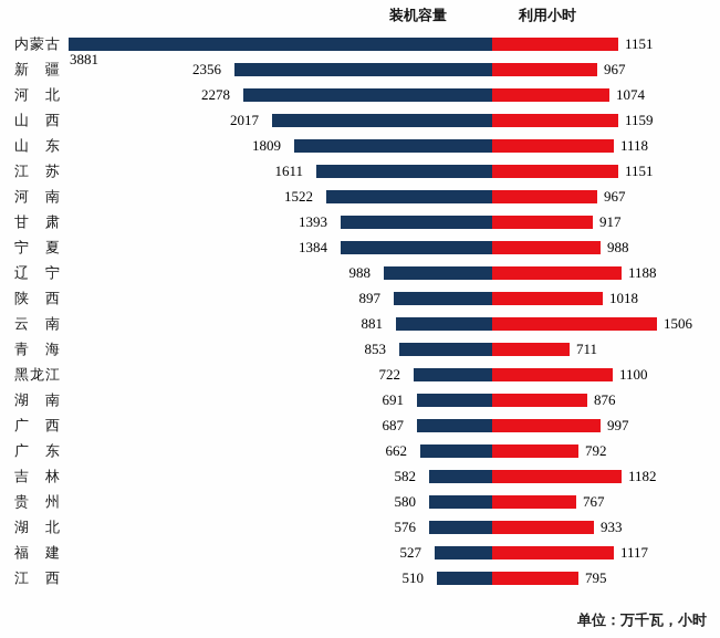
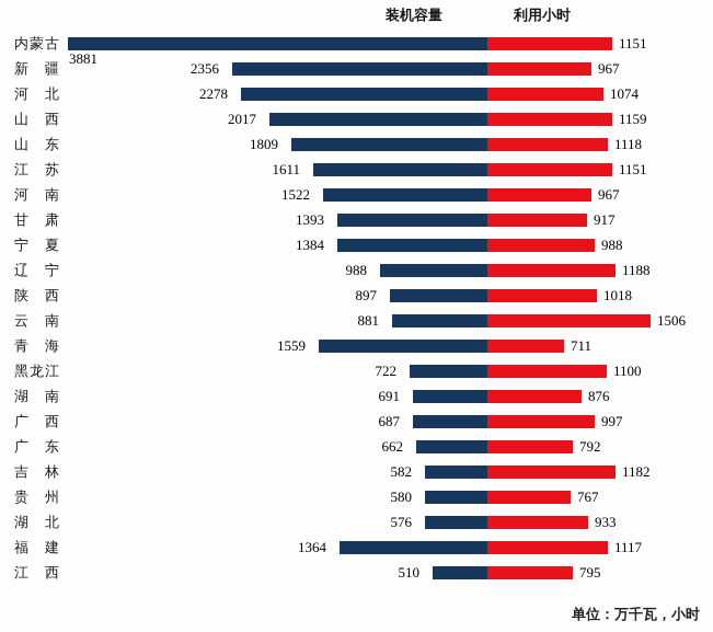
装机容量/青海: 853 -> 1559
装机容量/福建: 527 -> 1364
